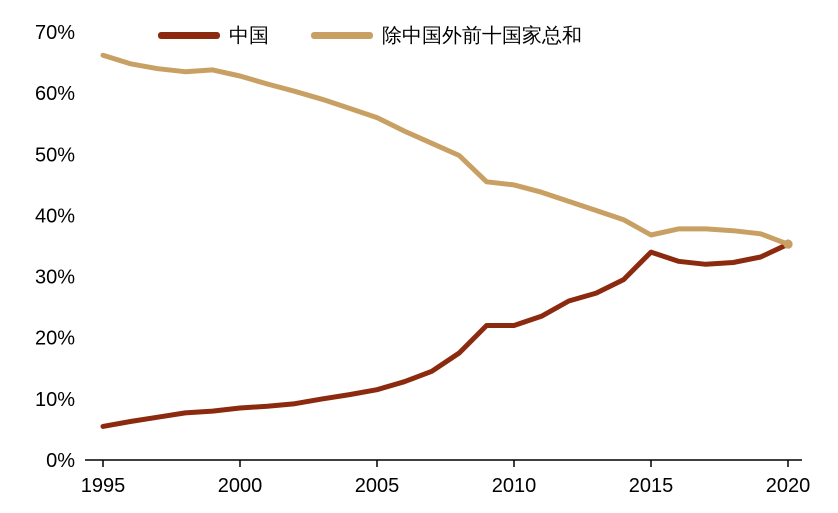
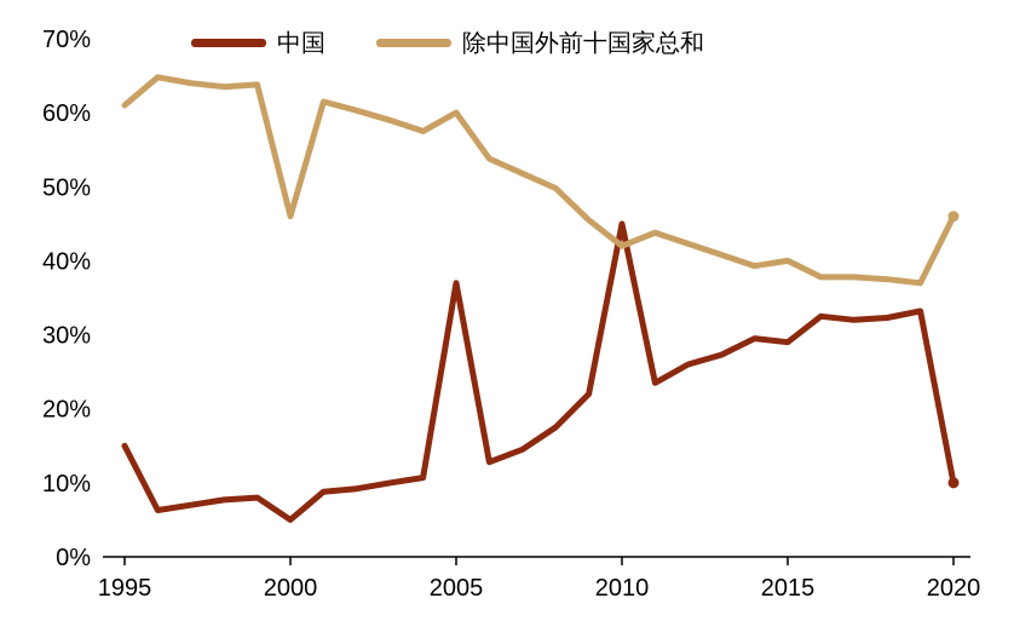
中国/1995: 6% -> 15%
除中国外前十国家总和/1995: 66% -> 61%
中国/2000: 8% -> 5%
除中国外前十国家总和/2000: 63% -> 46%
中国/2005: 12% -> 37%
除中国外前十国家总和/2005: 56% -> 60%
中国/2010: 22% -> 45%
除中国外前十国家总和/2010: 45% -> 42%
中国/2015: 34% -> 29%
除中国外前十国家总和/2015: 37% -> 40%
中国/2020: 35% -> 10%
除中国外前十国家总和/2020: 35% -> 46%
